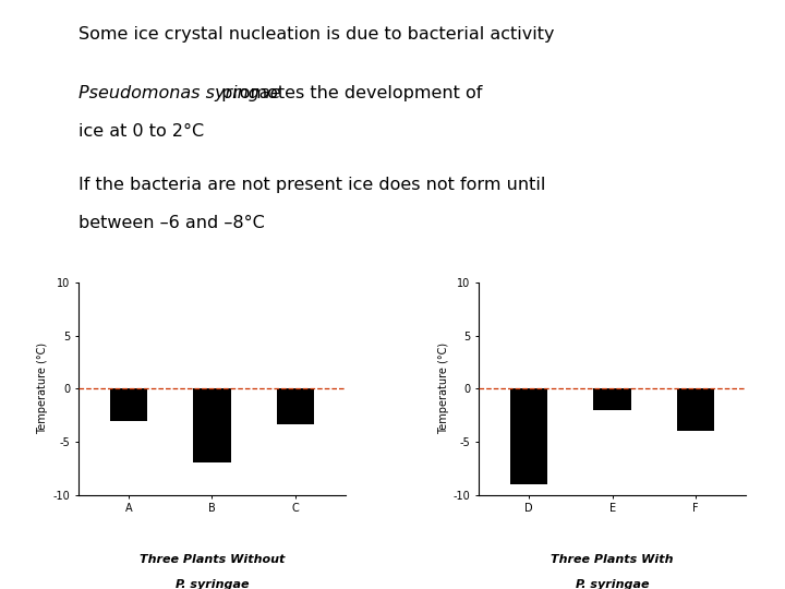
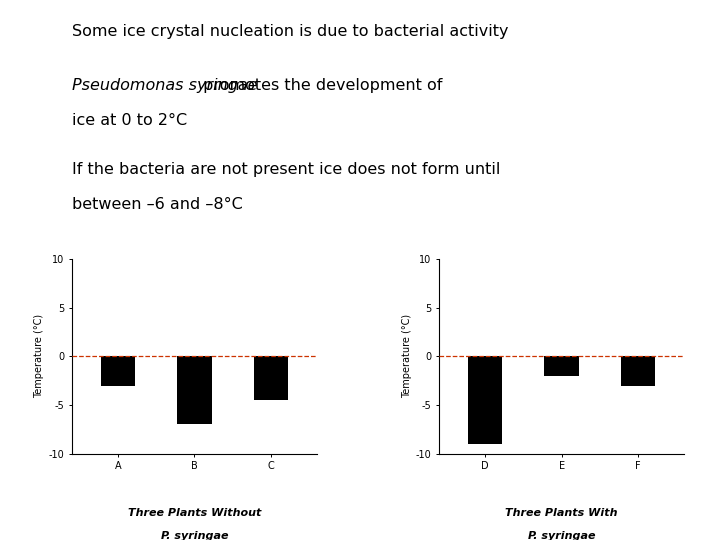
C: -3.4 -> -4.5
F: -4 -> -3
